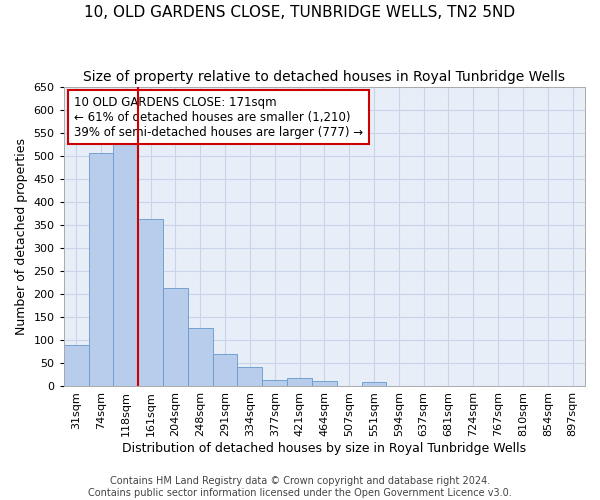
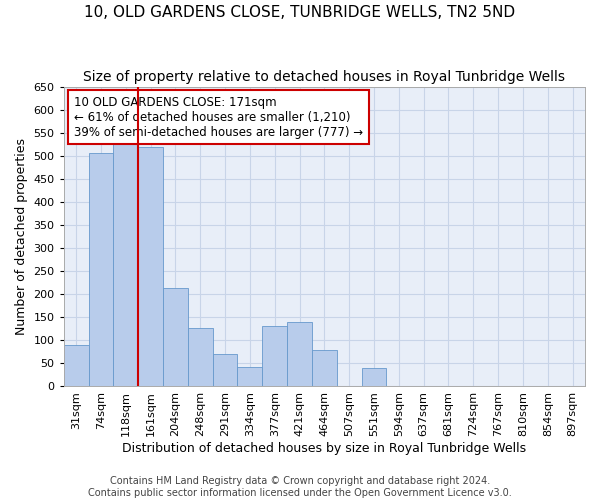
161sqm: 363 -> 520
377sqm: 15 -> 130
421sqm: 19 -> 140
464sqm: 11 -> 80
551sqm: 9 -> 40
